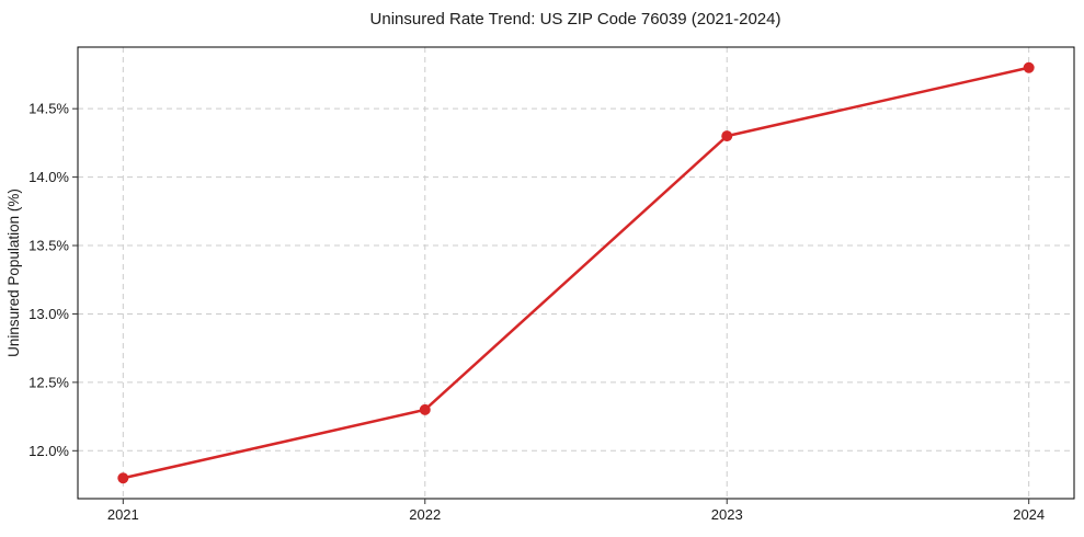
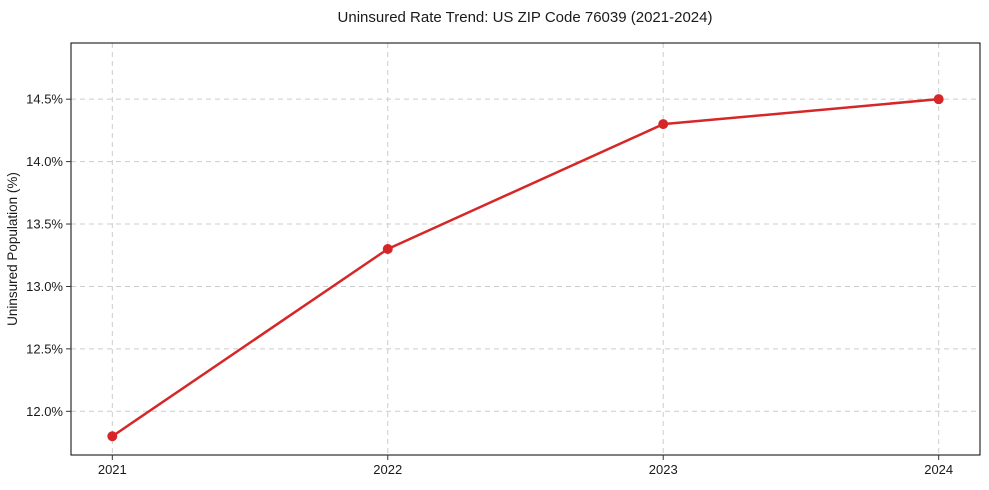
2022: 12.3% -> 13.3%
2024: 14.8% -> 14.5%
